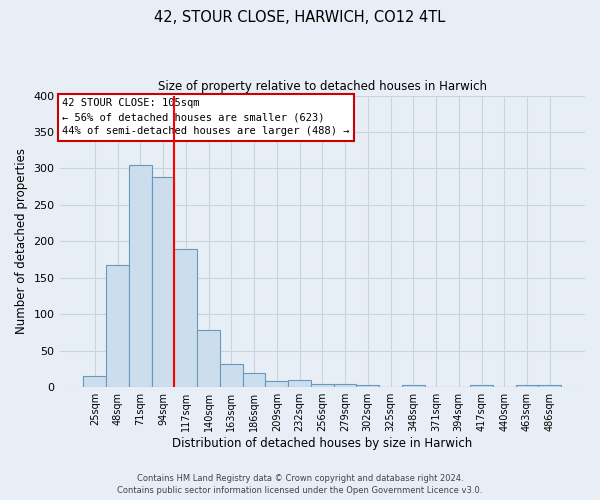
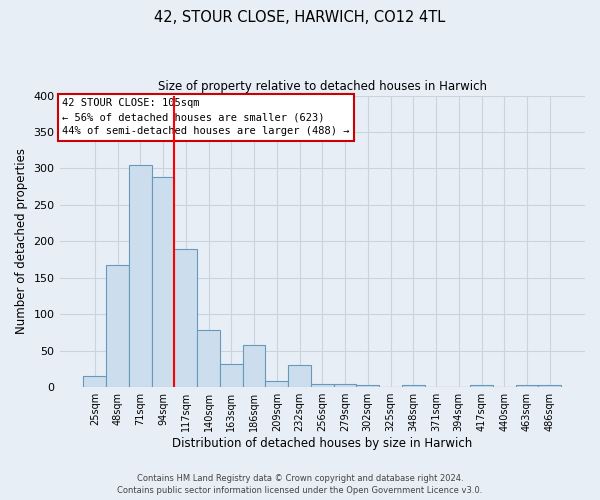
186sqm: 20 -> 58
232sqm: 10 -> 30
